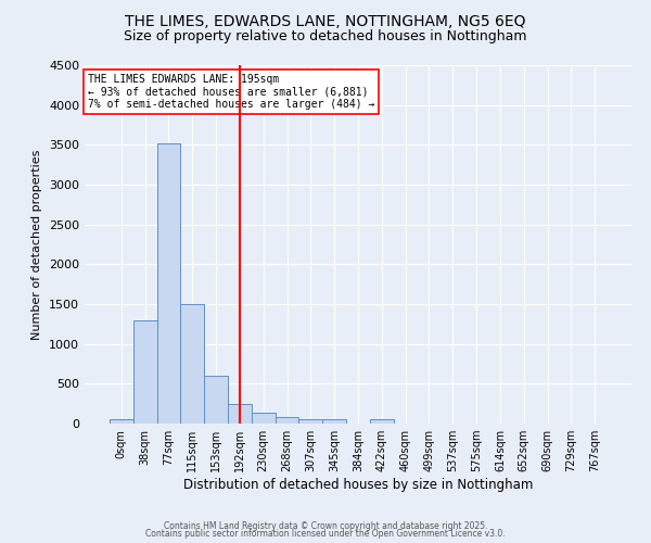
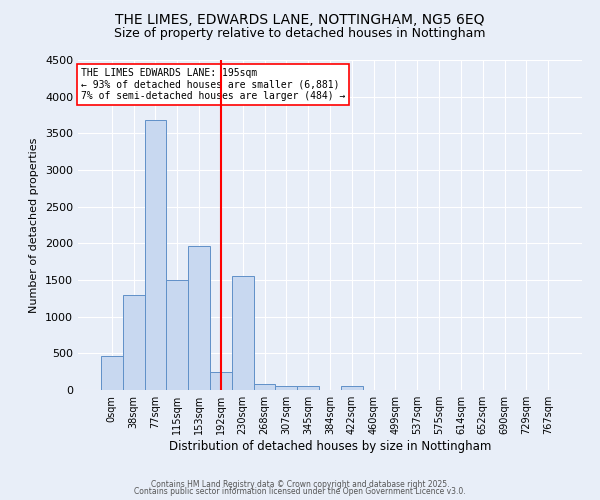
0sqm: 50 -> 460
77sqm: 3520 -> 3680
153sqm: 600 -> 1960
230sqm: 130 -> 1560
